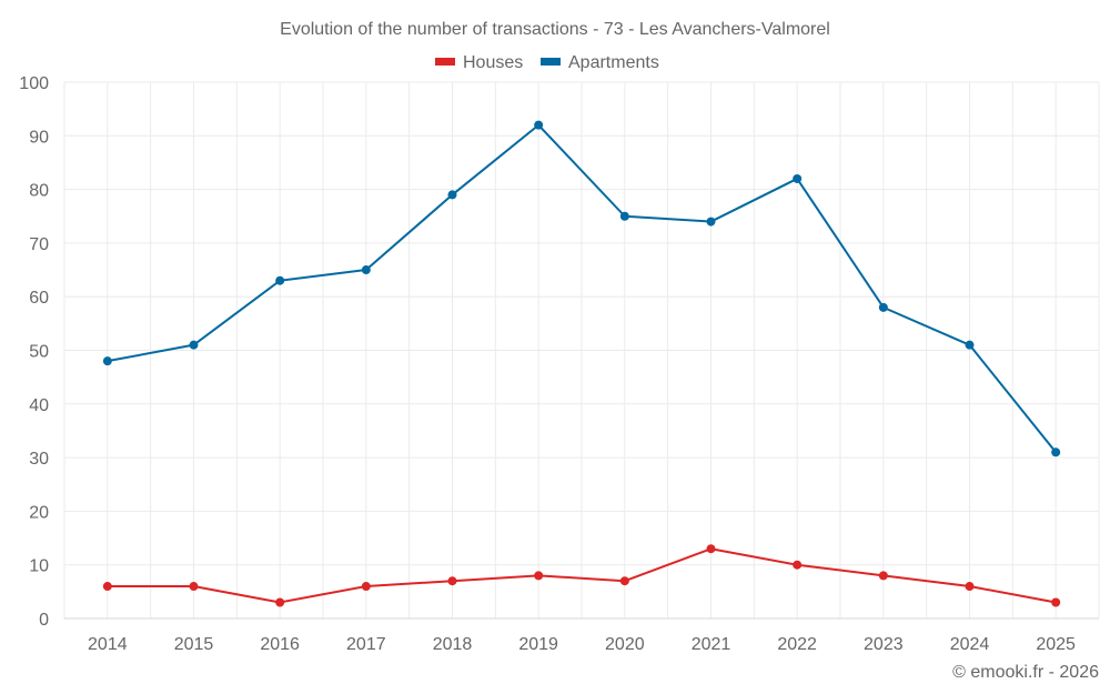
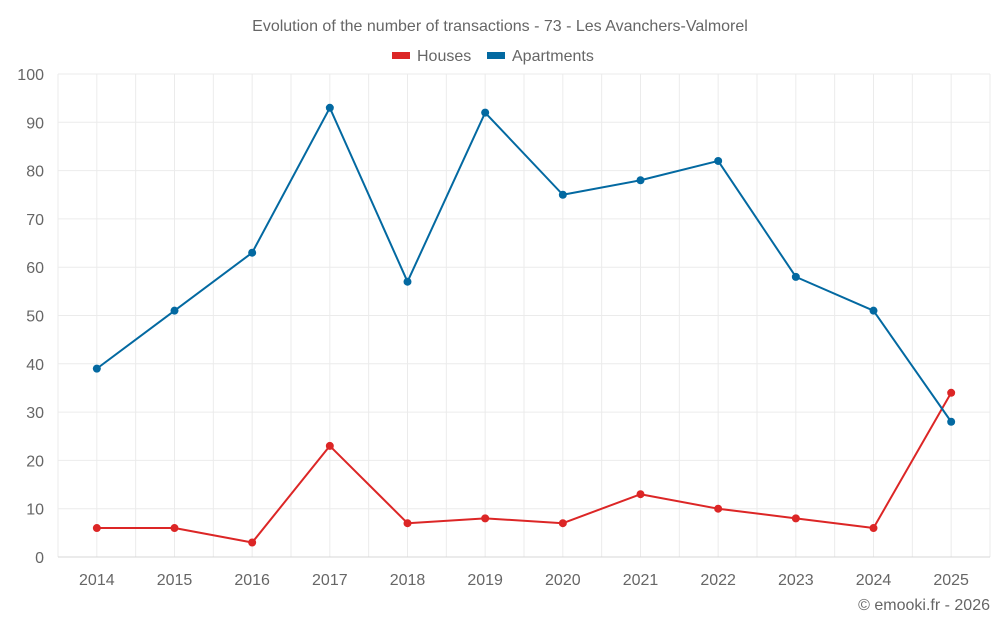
Apartments/2014: 48 -> 39
Houses/2017: 6 -> 23
Apartments/2017: 65 -> 93
Apartments/2018: 79 -> 57
Apartments/2021: 74 -> 78
Houses/2025: 3 -> 34
Apartments/2025: 31 -> 28
